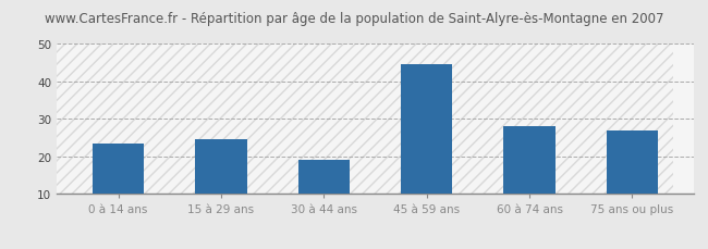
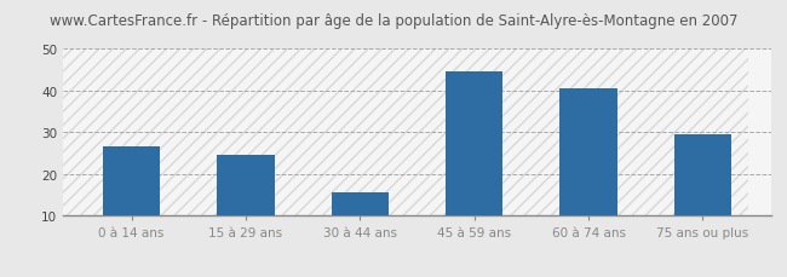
0 à 14 ans: 23.5 -> 26.5
30 à 44 ans: 19.0 -> 15.5
60 à 74 ans: 28.0 -> 40.5
75 ans ou plus: 27.0 -> 29.5
